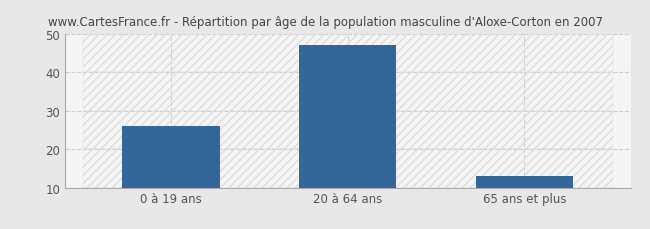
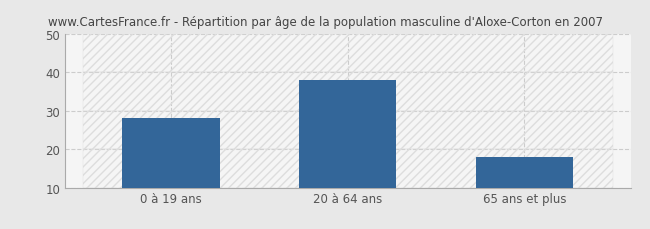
0 à 19 ans: 26 -> 28
20 à 64 ans: 47 -> 38
65 ans et plus: 13 -> 18
